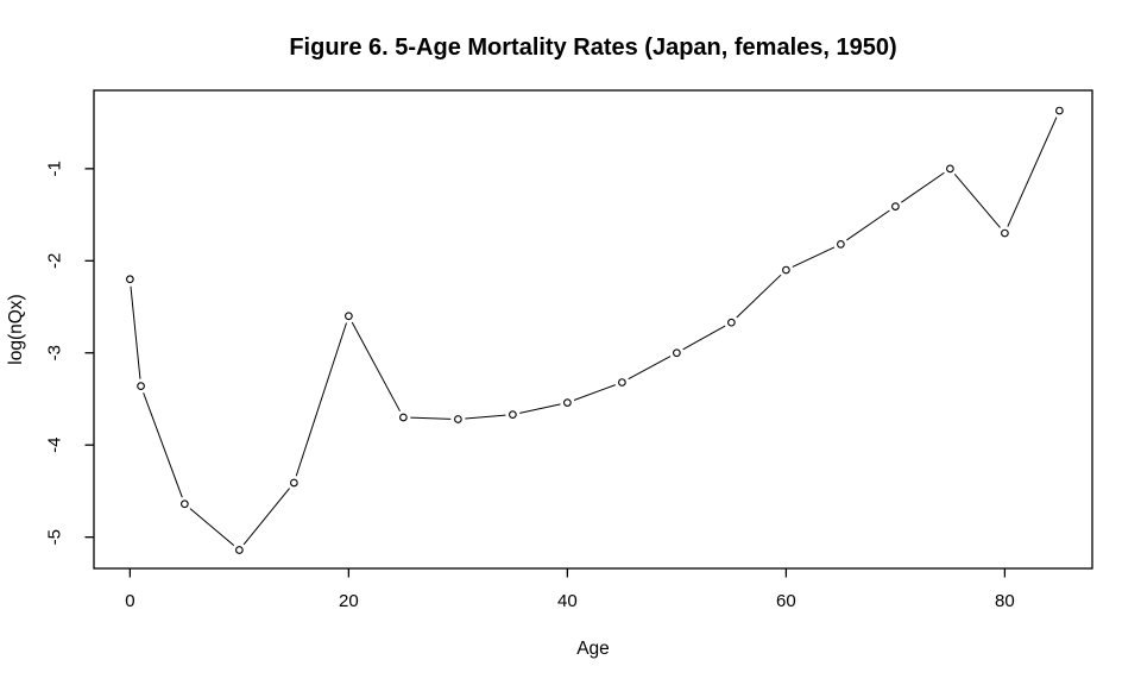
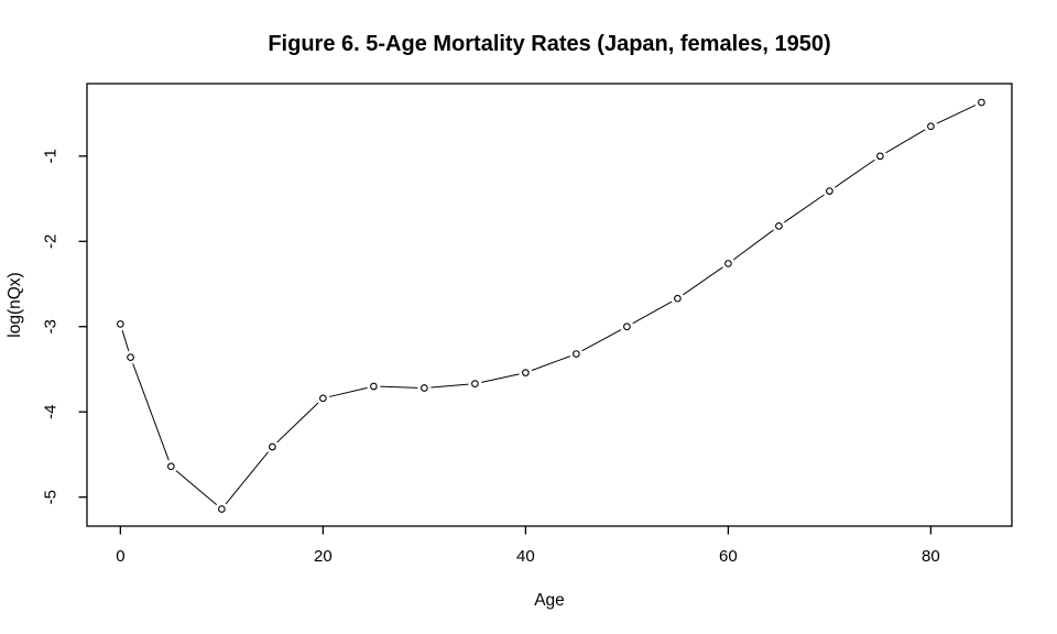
0: -2.2 -> -3.0
20: -2.6 -> -3.8
60: -2.1 -> -2.3
80: -1.7 -> -0.7
